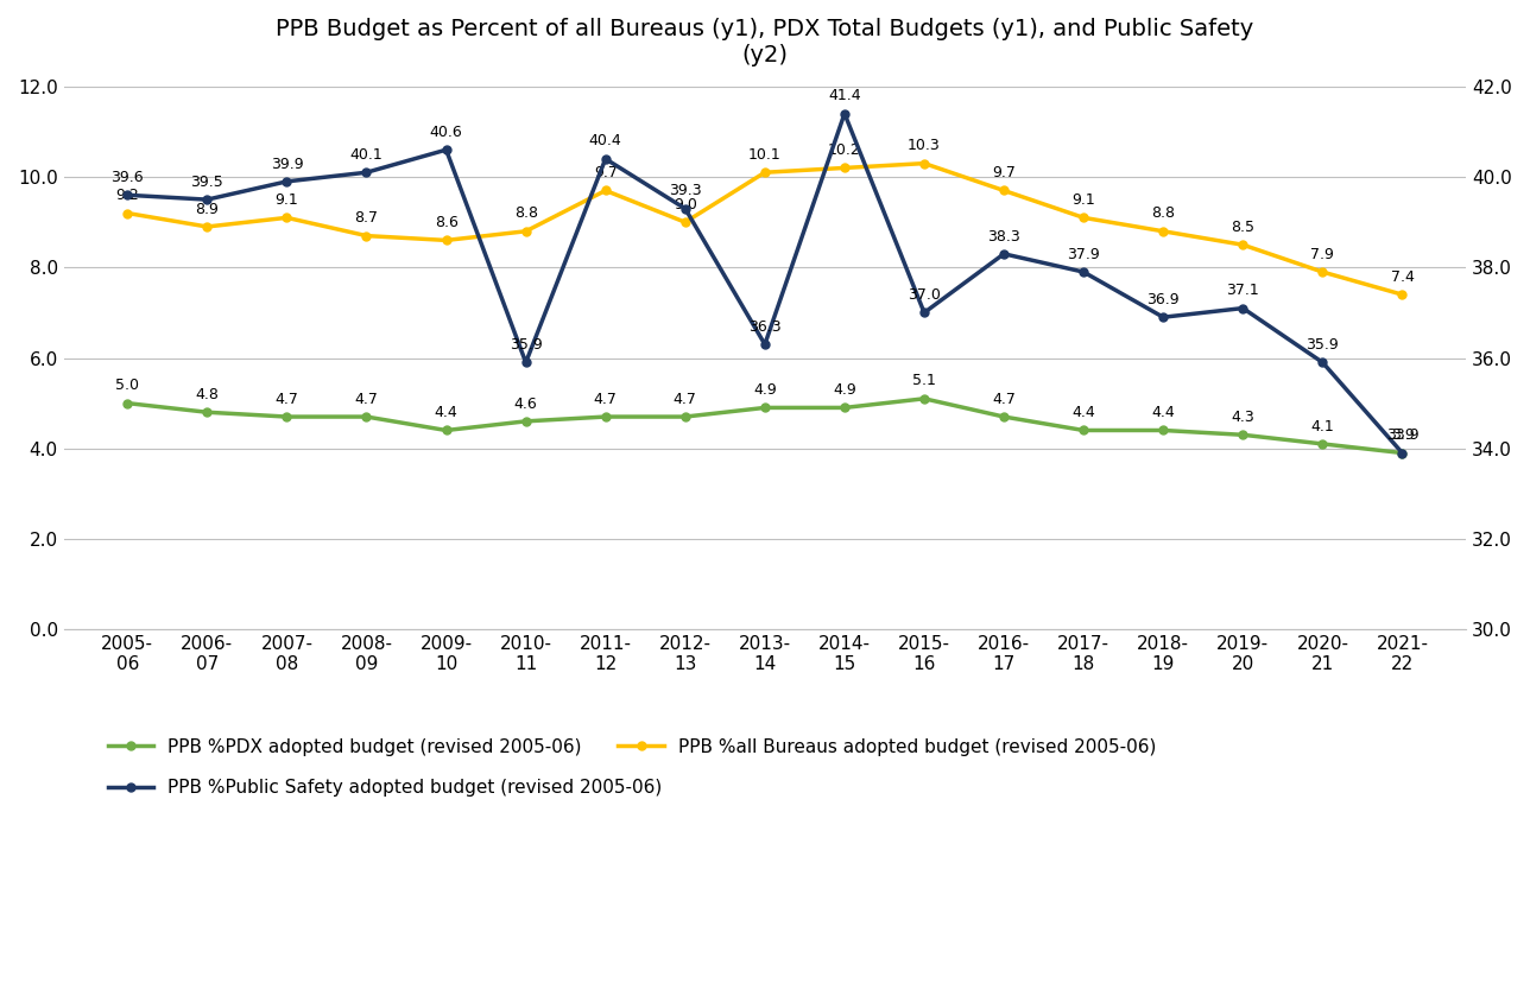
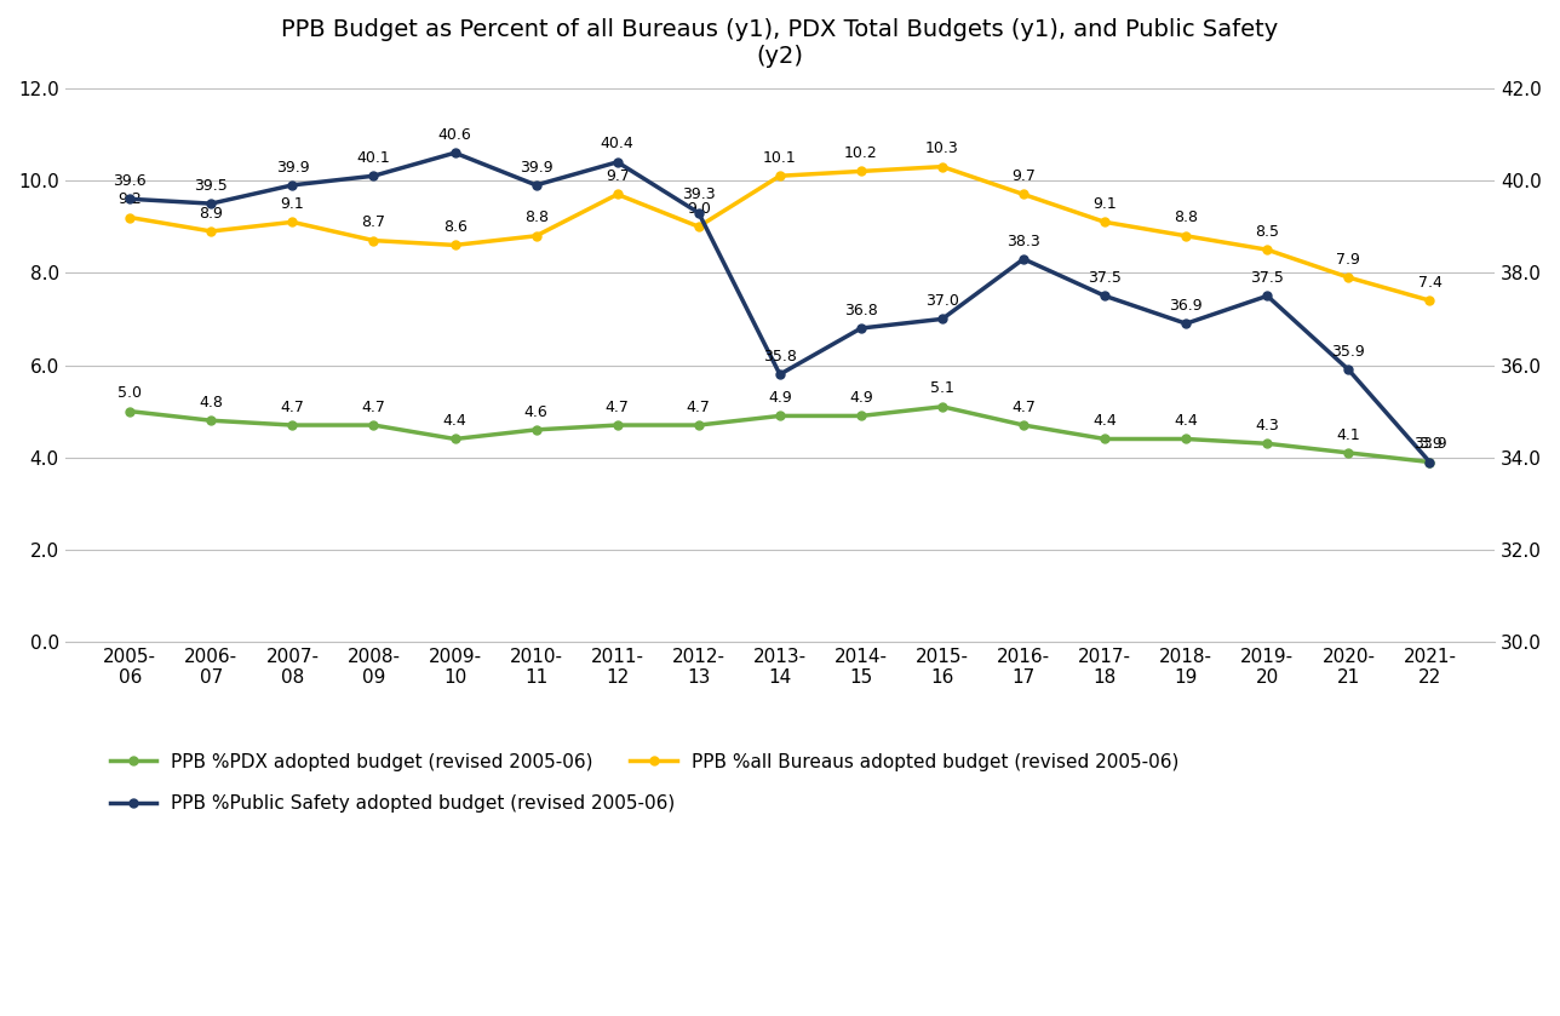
PPB %Public Safety adopted budget (revised 2005-06)/2010- 11: 35.9 -> 39.9
PPB %Public Safety adopted budget (revised 2005-06)/2013- 14: 36.3 -> 35.8
PPB %Public Safety adopted budget (revised 2005-06)/2014- 15: 41.4 -> 36.8
PPB %Public Safety adopted budget (revised 2005-06)/2017- 18: 37.9 -> 37.5
PPB %Public Safety adopted budget (revised 2005-06)/2019- 20: 37.1 -> 37.5
